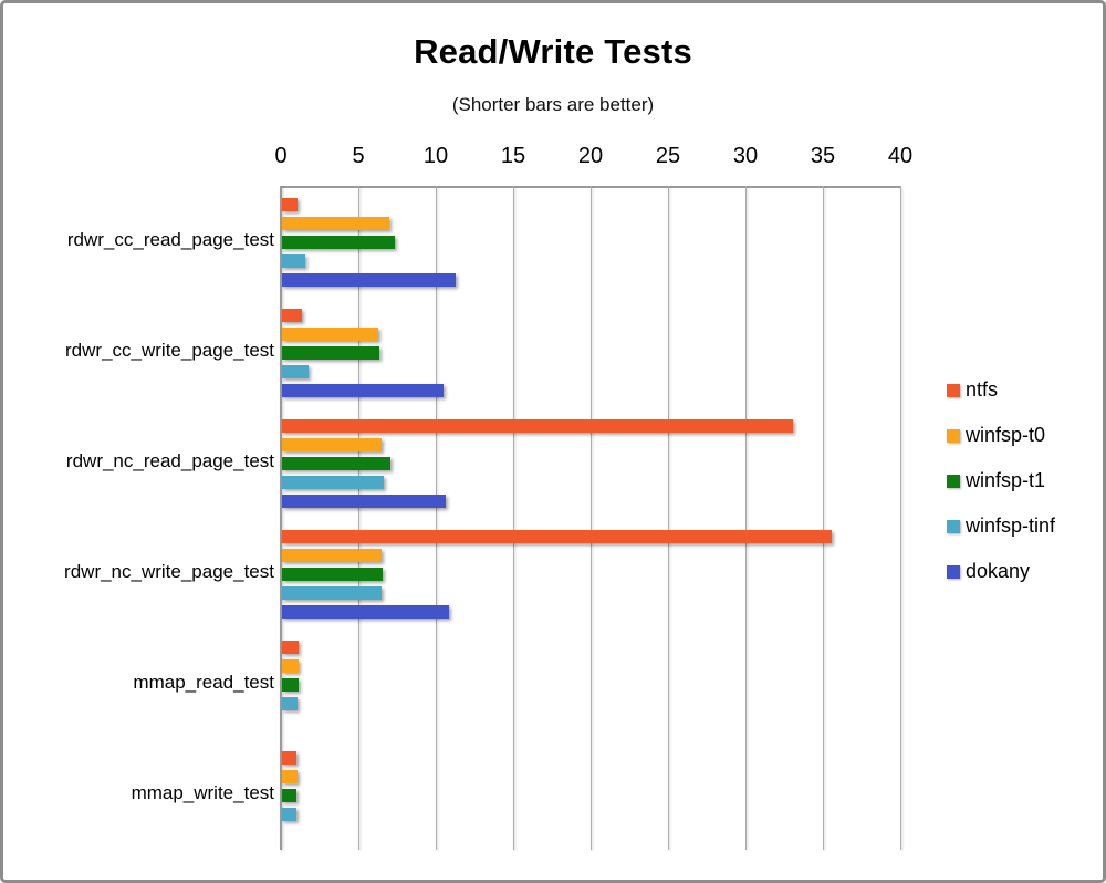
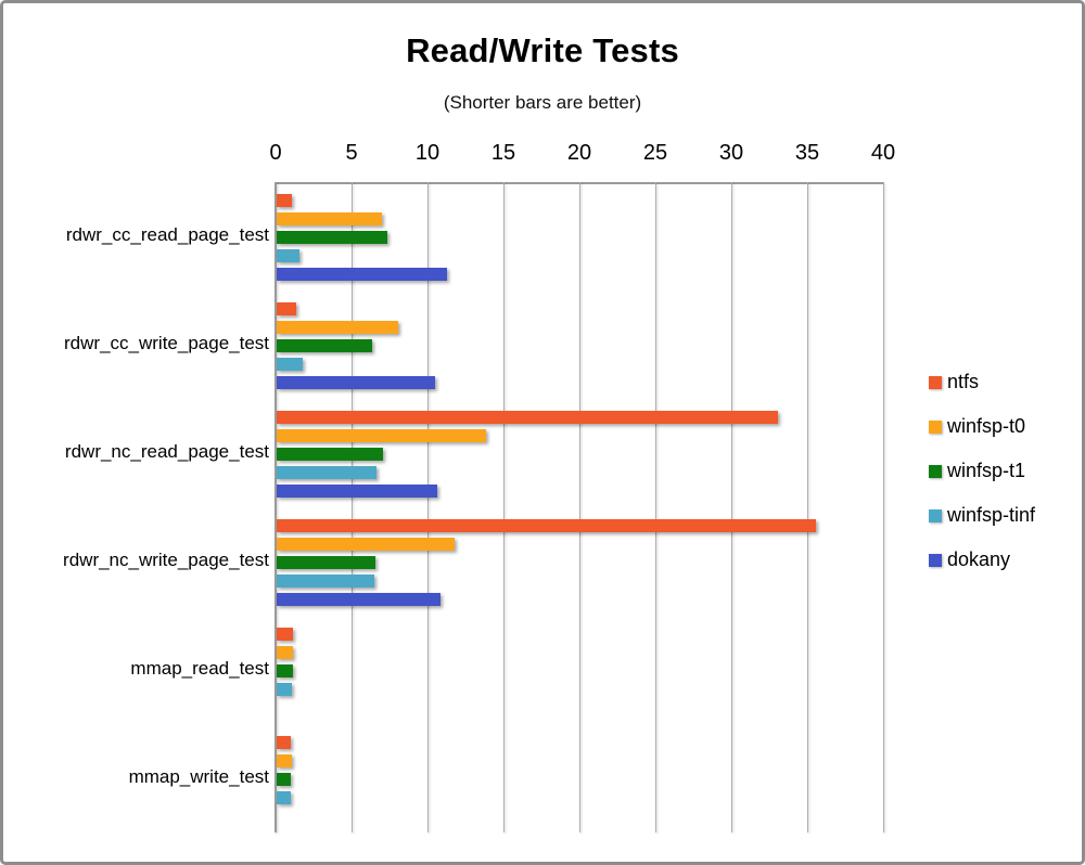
winfsp-t0/rdwr_cc_write_page_test: 6.2 -> 8.0
winfsp-t0/rdwr_nc_read_page_test: 6.4 -> 13.8
winfsp-t0/rdwr_nc_write_page_test: 6.4 -> 11.7
